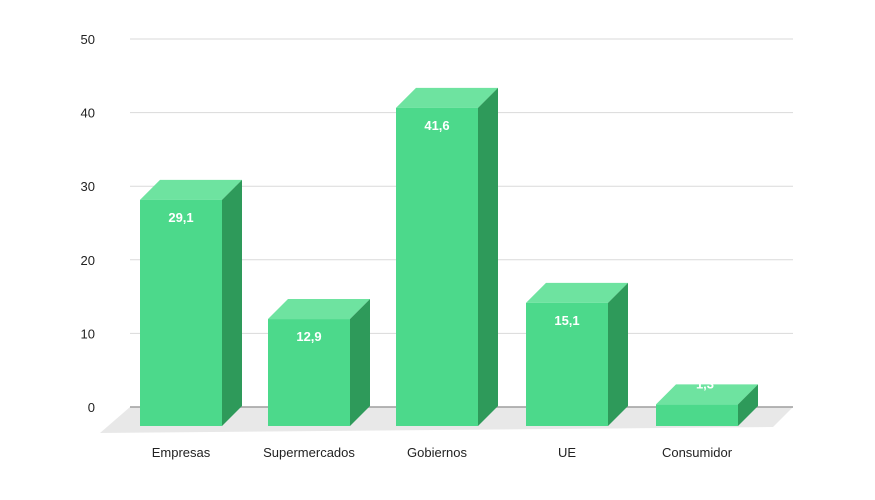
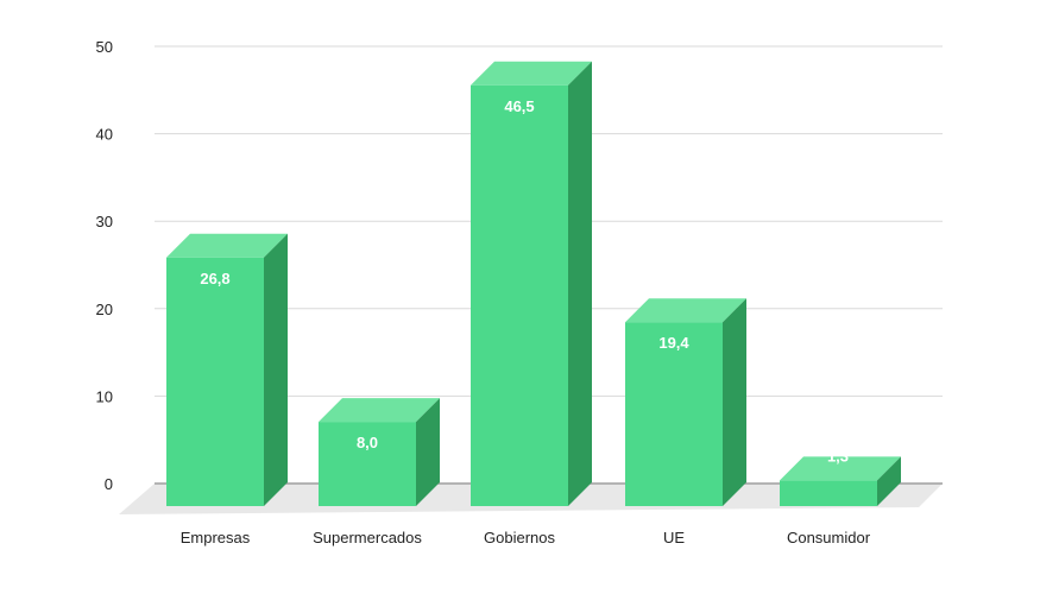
Empresas: 29,1 -> 26,8
Supermercados: 12,9 -> 8,0
Gobiernos: 41,6 -> 46,5
UE: 15,1 -> 19,4
